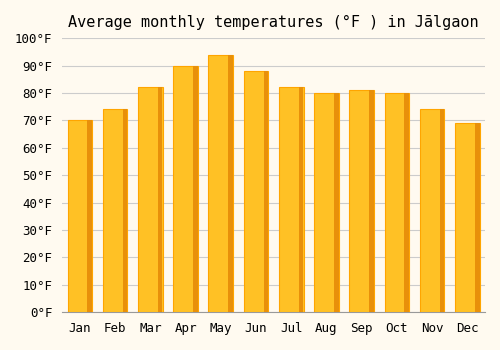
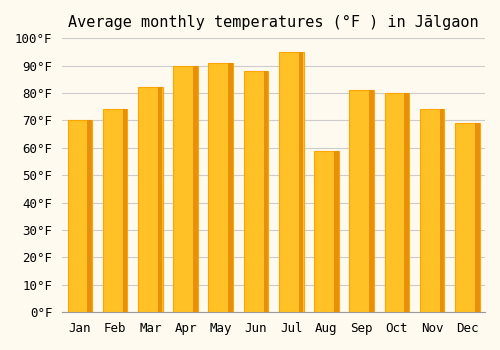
May: 94°F -> 91°F
Jul: 82°F -> 95°F
Aug: 80°F -> 59°F
